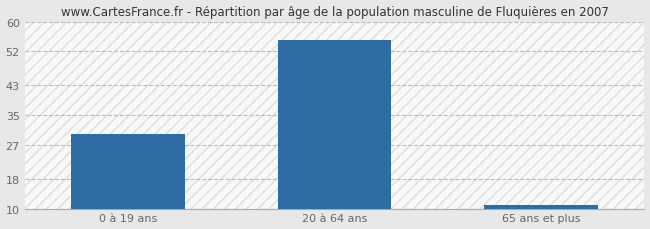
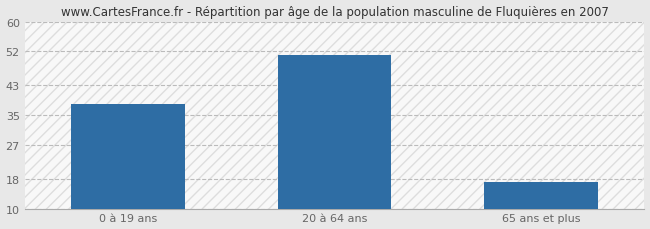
0 à 19 ans: 30 -> 38
20 à 64 ans: 55 -> 51
65 ans et plus: 11 -> 17
